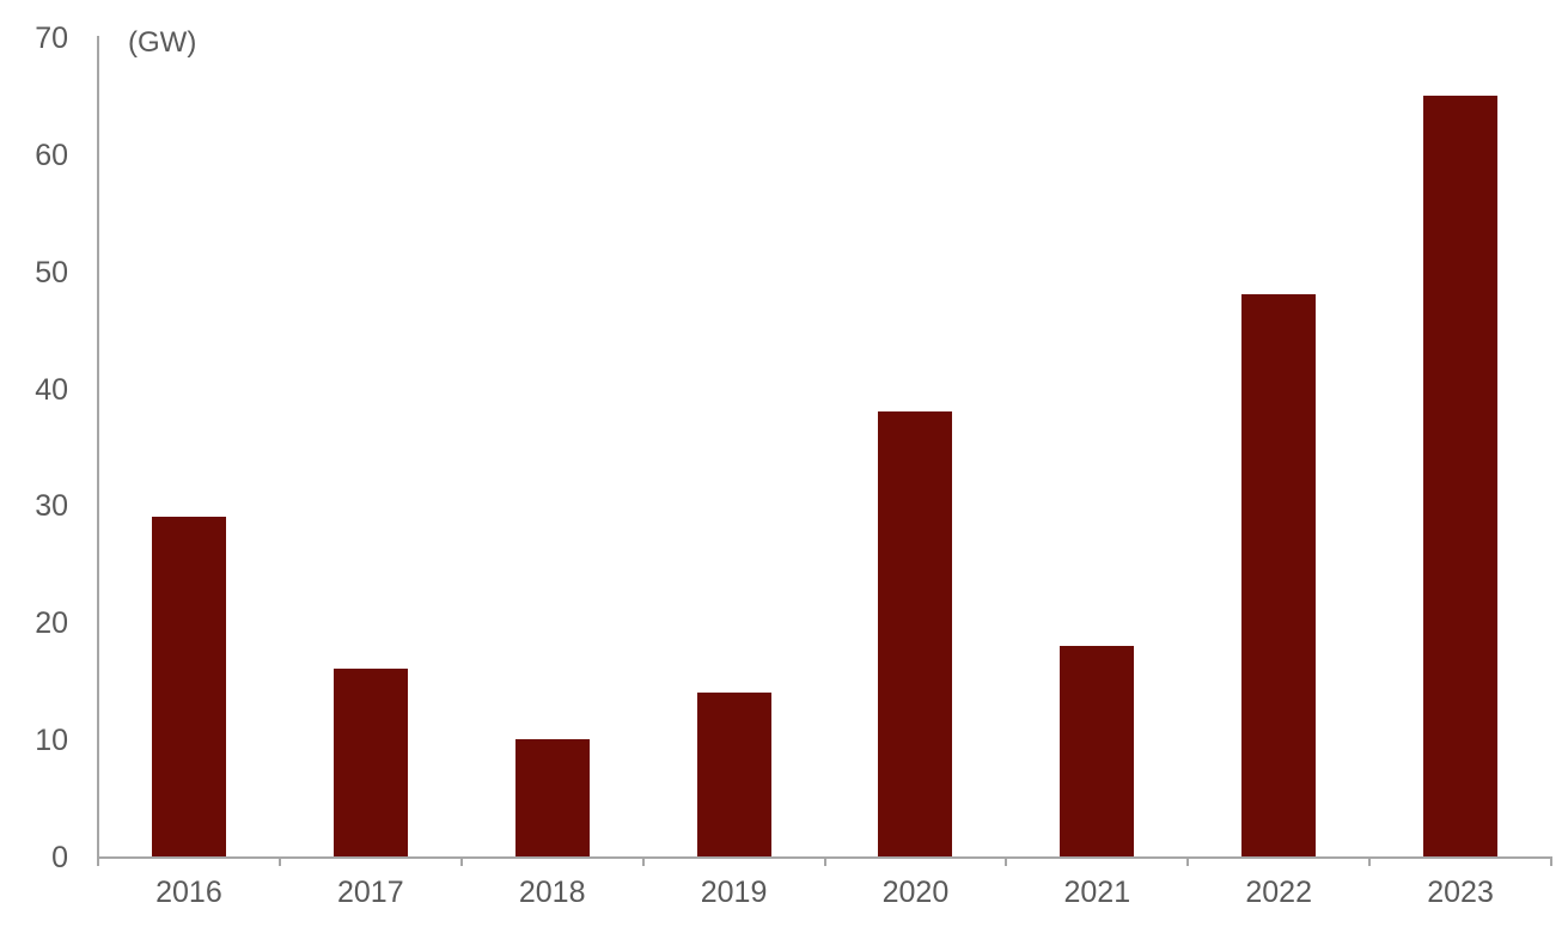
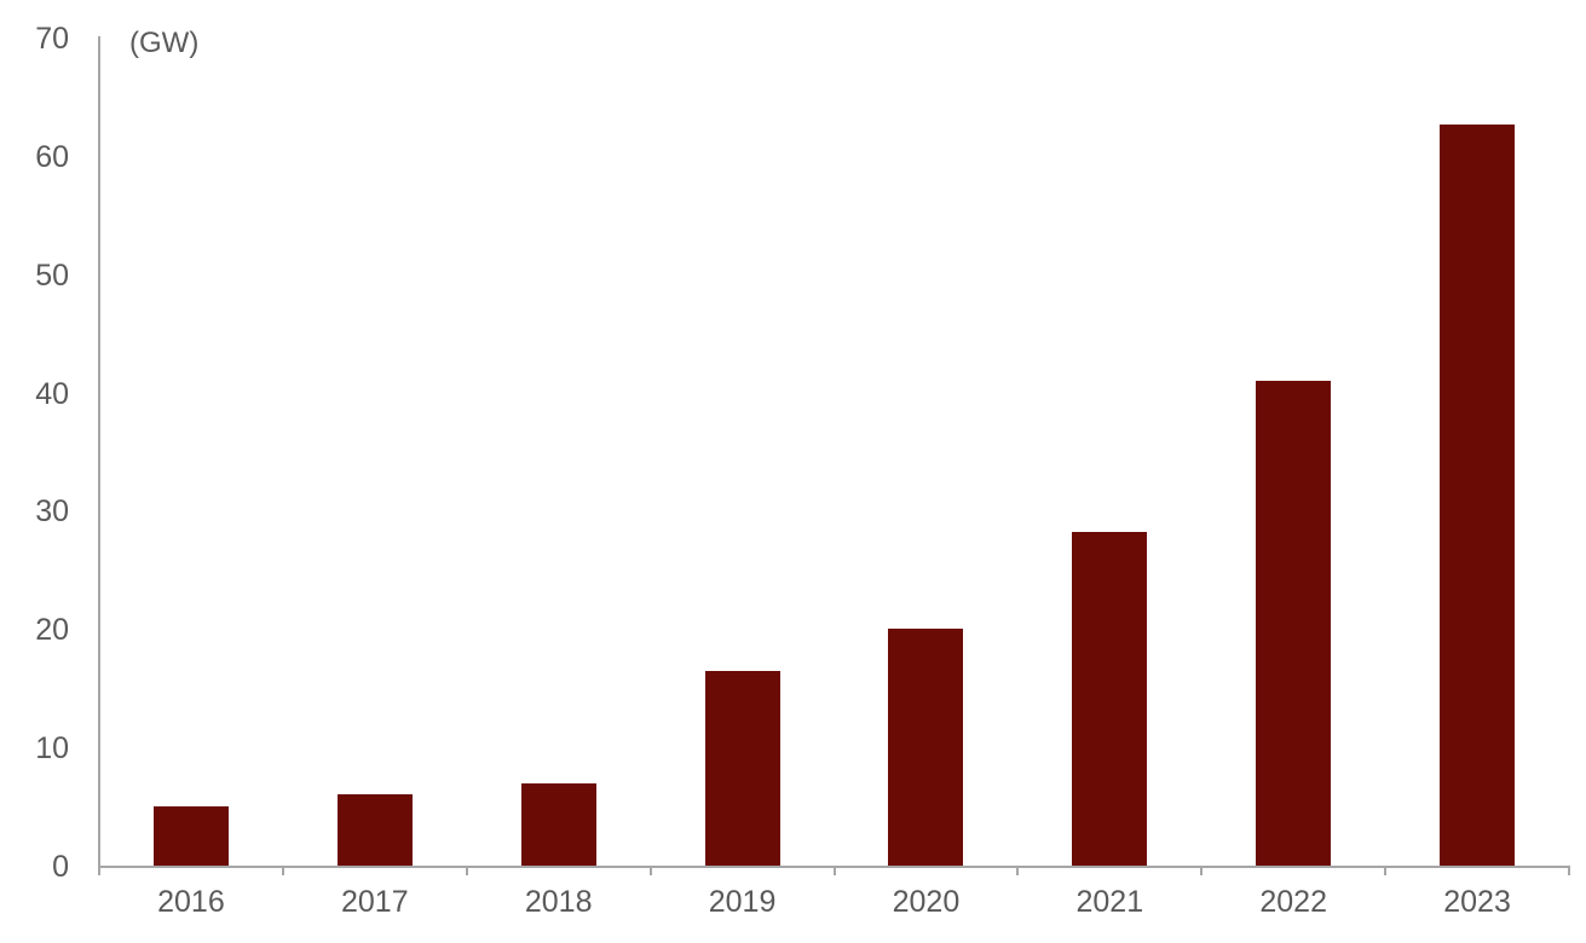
2016: 29 -> 5
2017: 16 -> 6
2018: 10 -> 7
2019: 14 -> 16
2020: 38 -> 20
2021: 18 -> 28
2022: 48 -> 41
2023: 65 -> 63
